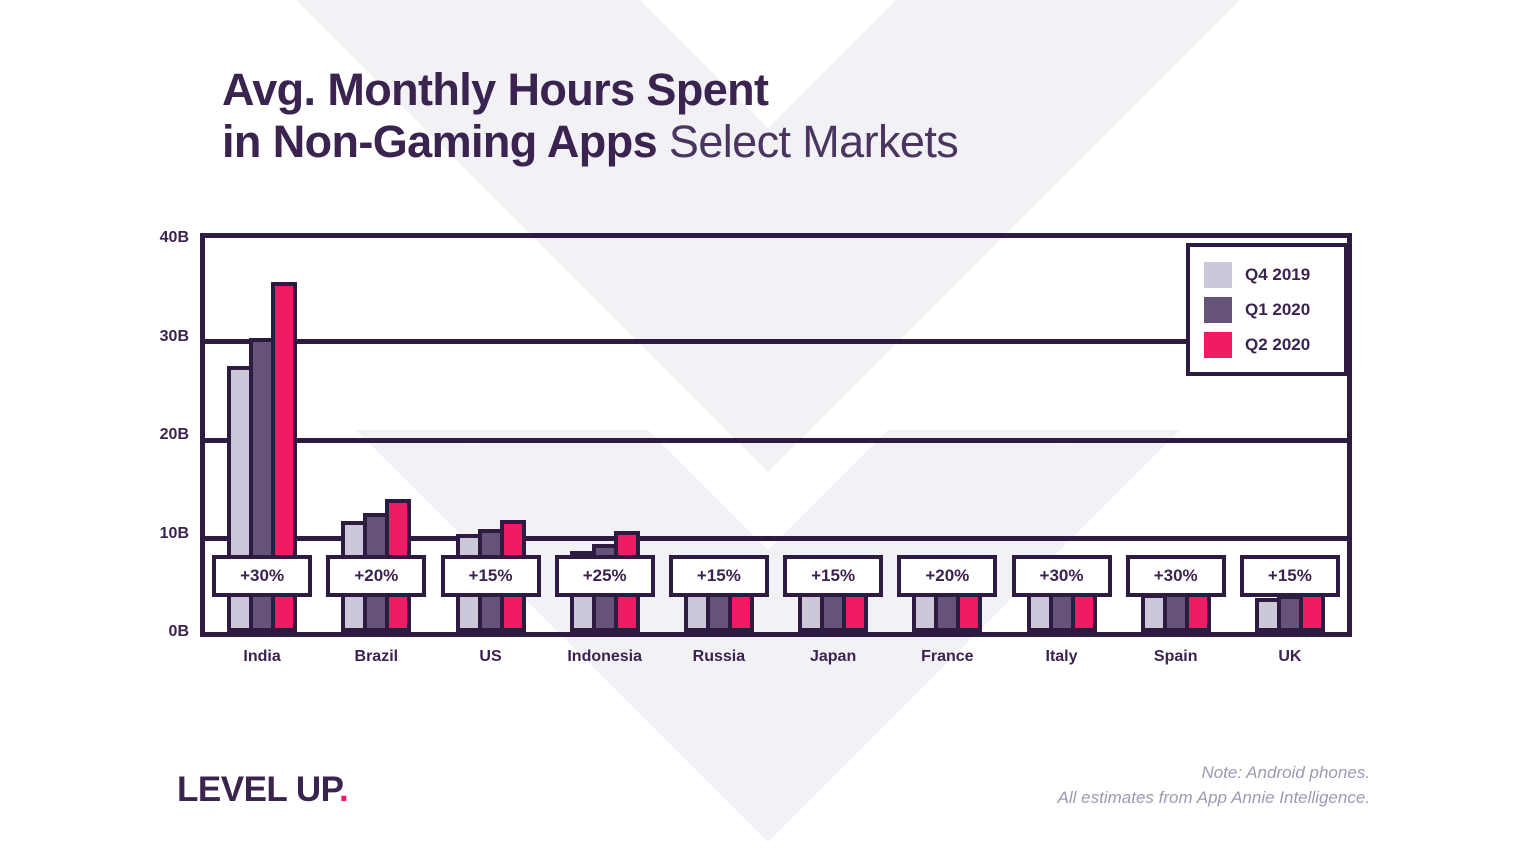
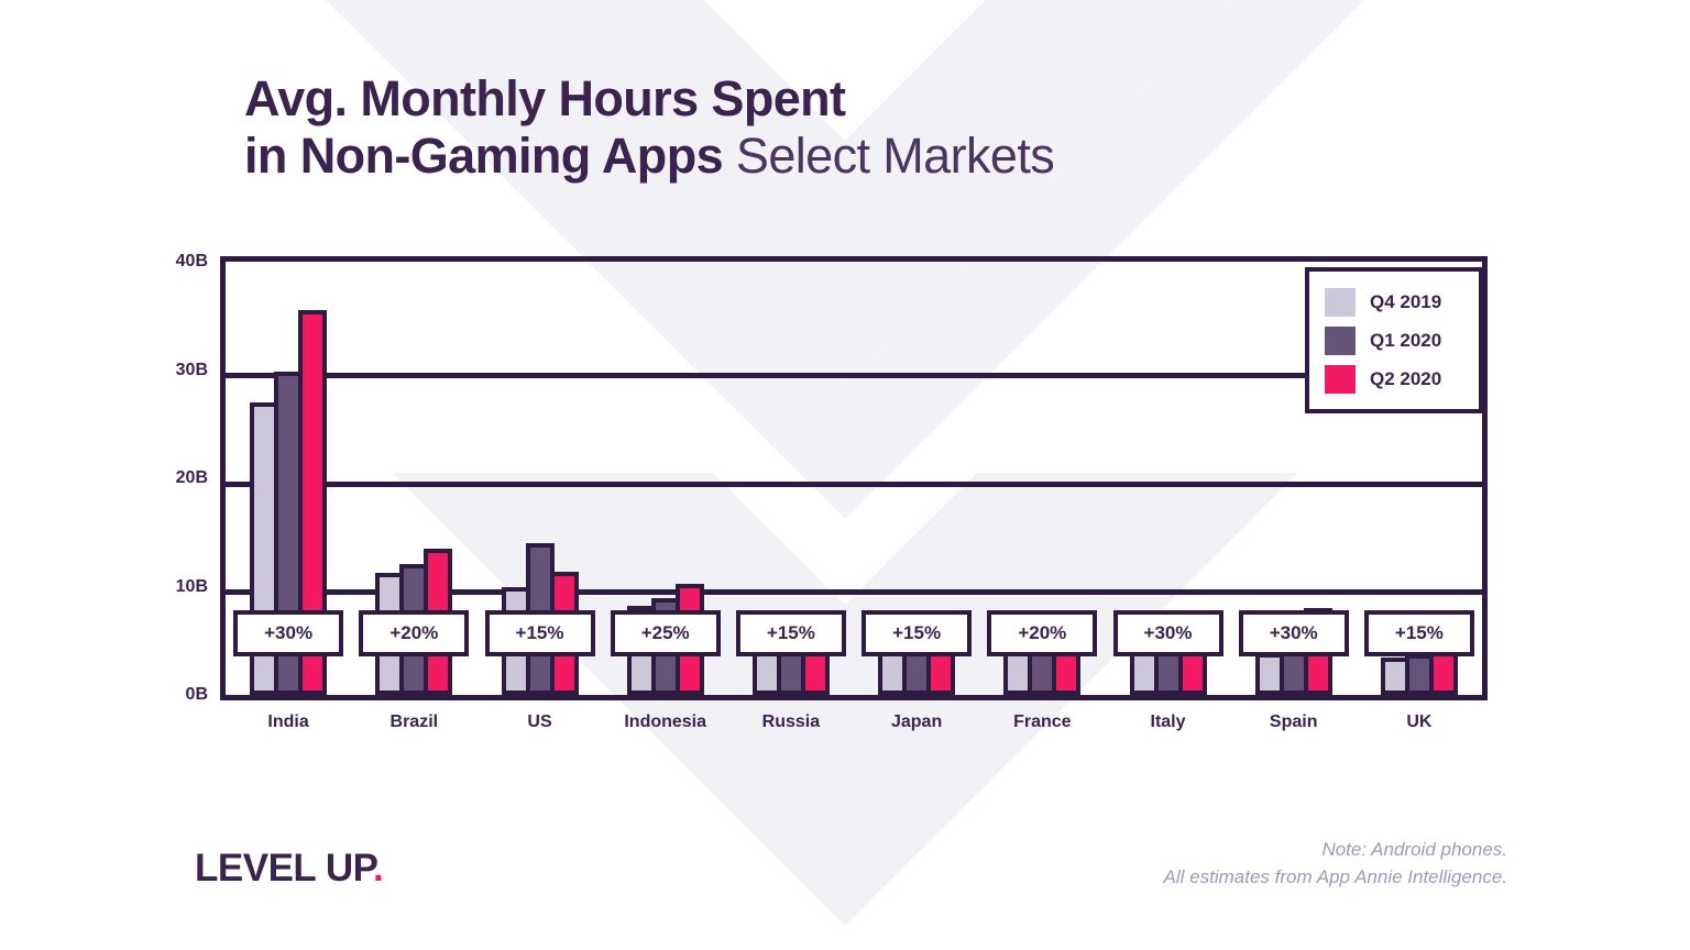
Q1 2020/US: 10B -> 14B
Q2 2020/Spain: 5B -> 8B
